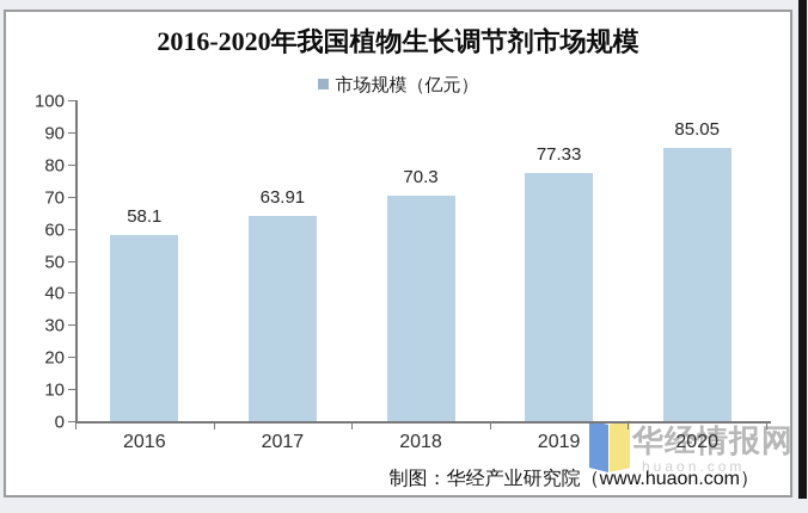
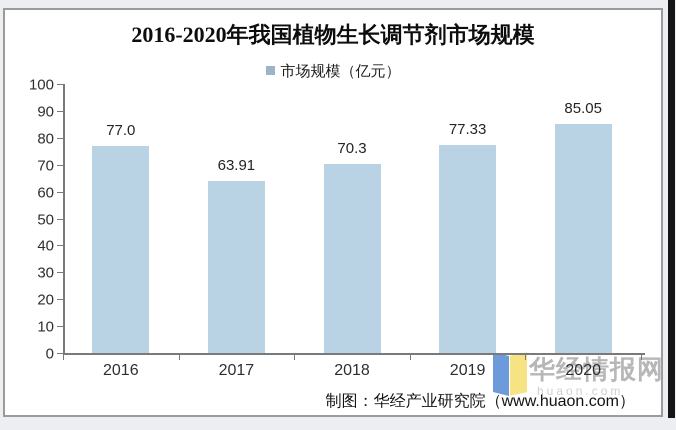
2016: 58.1 -> 77.0
